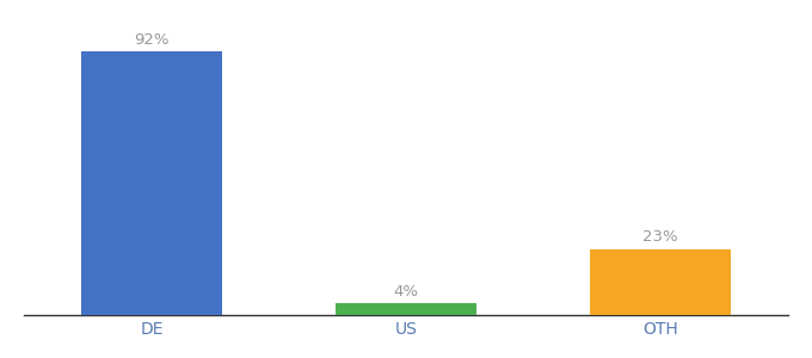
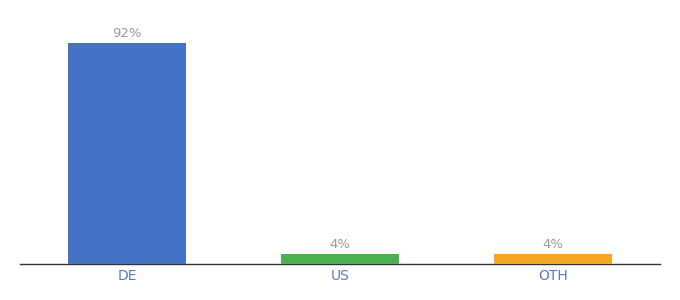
OTH: 23% -> 4%
